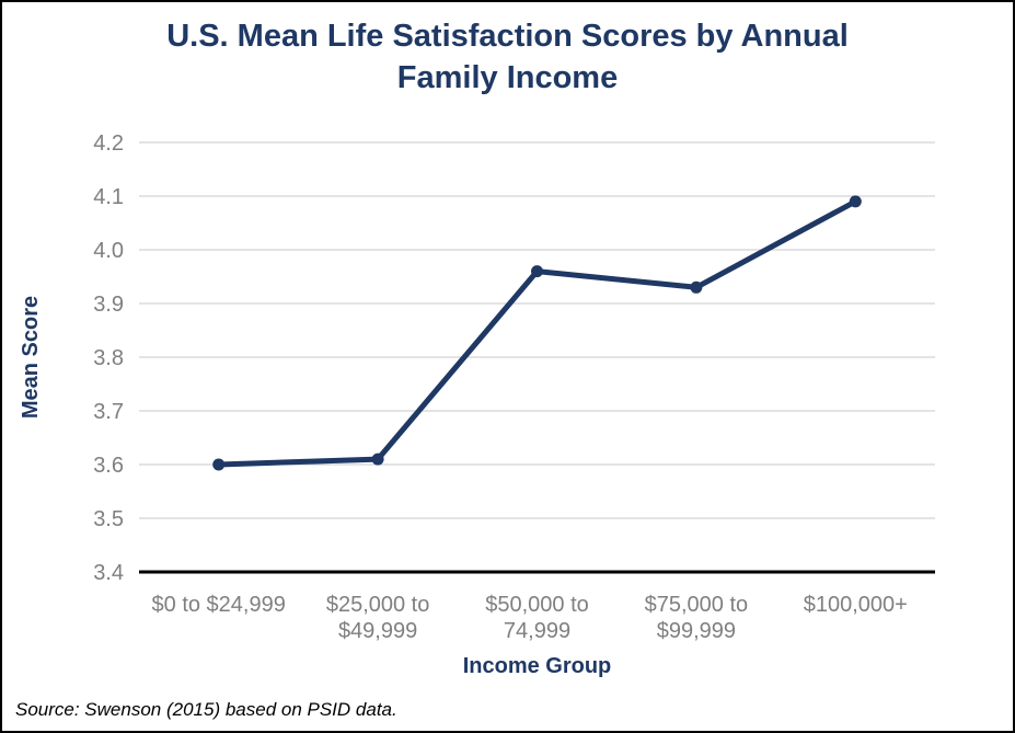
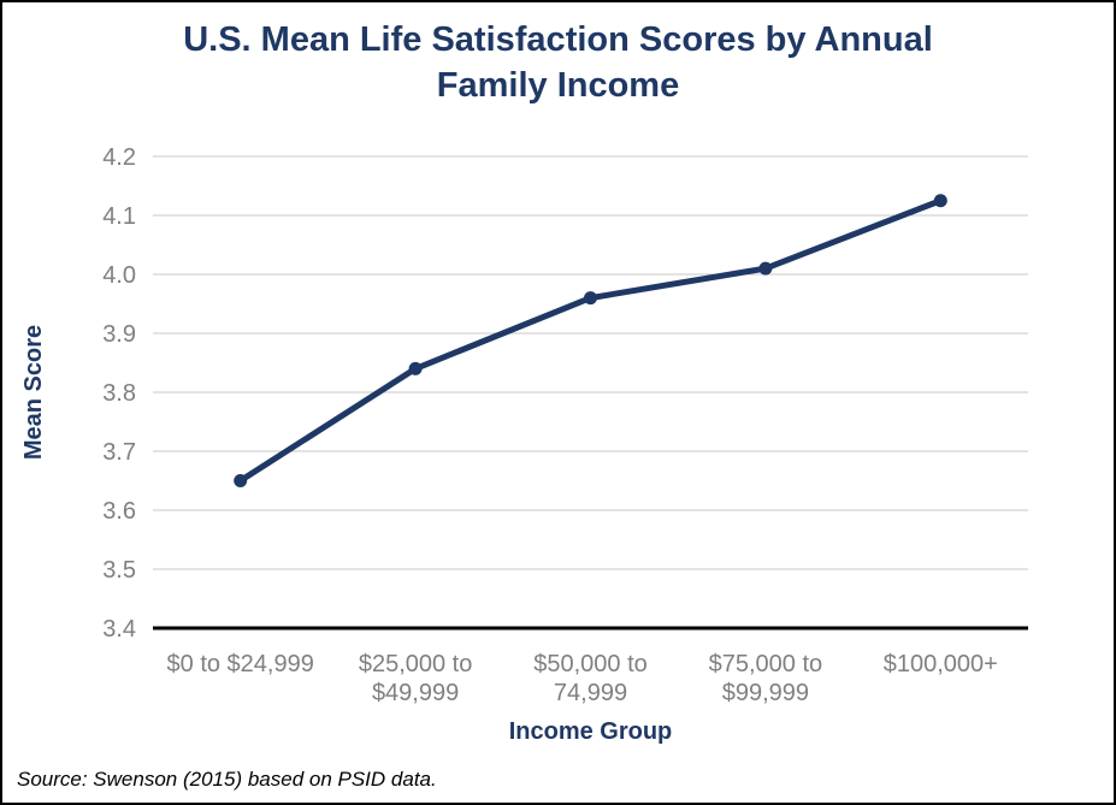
$0 to $24,999: 3.60 -> 3.65
$25,000 to $49,999: 3.61 -> 3.84
$75,000 to $99,999: 3.93 -> 4.01
$100,000+: 4.09 -> 4.12
